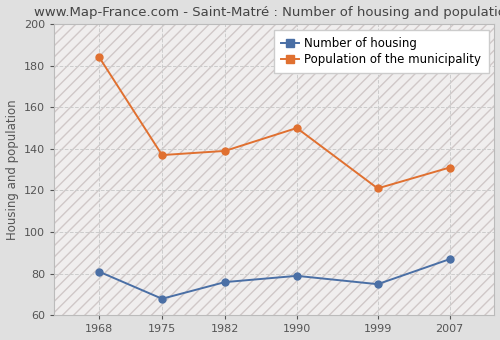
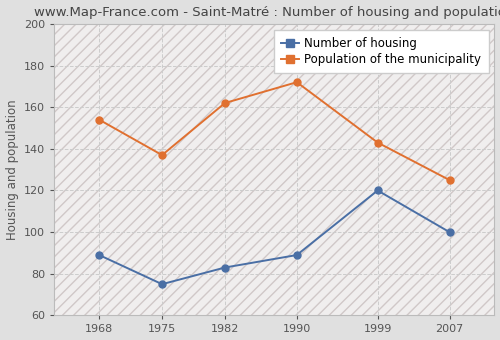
Number of housing/1968: 81 -> 89
Population of the municipality/1968: 184 -> 154
Number of housing/1975: 68 -> 75
Number of housing/1982: 76 -> 83
Population of the municipality/1982: 139 -> 162
Number of housing/1990: 79 -> 89
Population of the municipality/1990: 150 -> 172
Number of housing/1999: 75 -> 120
Population of the municipality/1999: 121 -> 143
Number of housing/2007: 87 -> 100
Population of the municipality/2007: 131 -> 125
